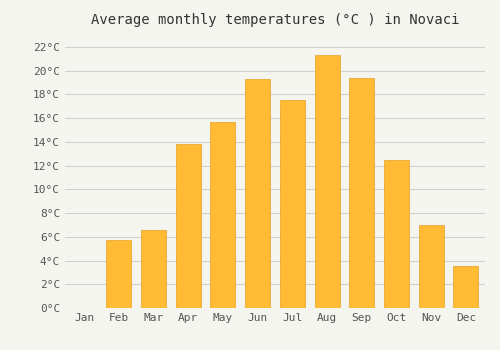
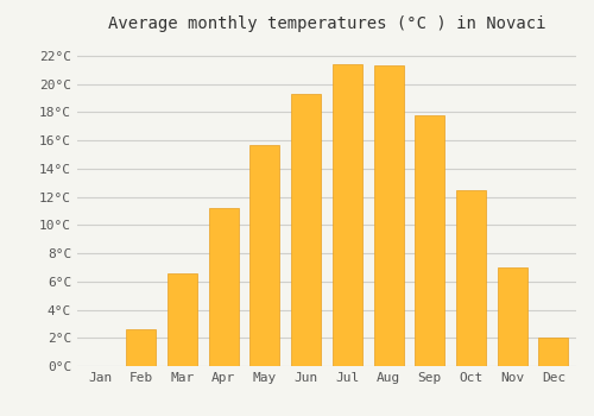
Feb: 5.7°C -> 2.6°C
Apr: 13.8°C -> 11.2°C
Jul: 17.5°C -> 21.4°C
Sep: 19.4°C -> 17.8°C
Dec: 3.5°C -> 2.0°C
